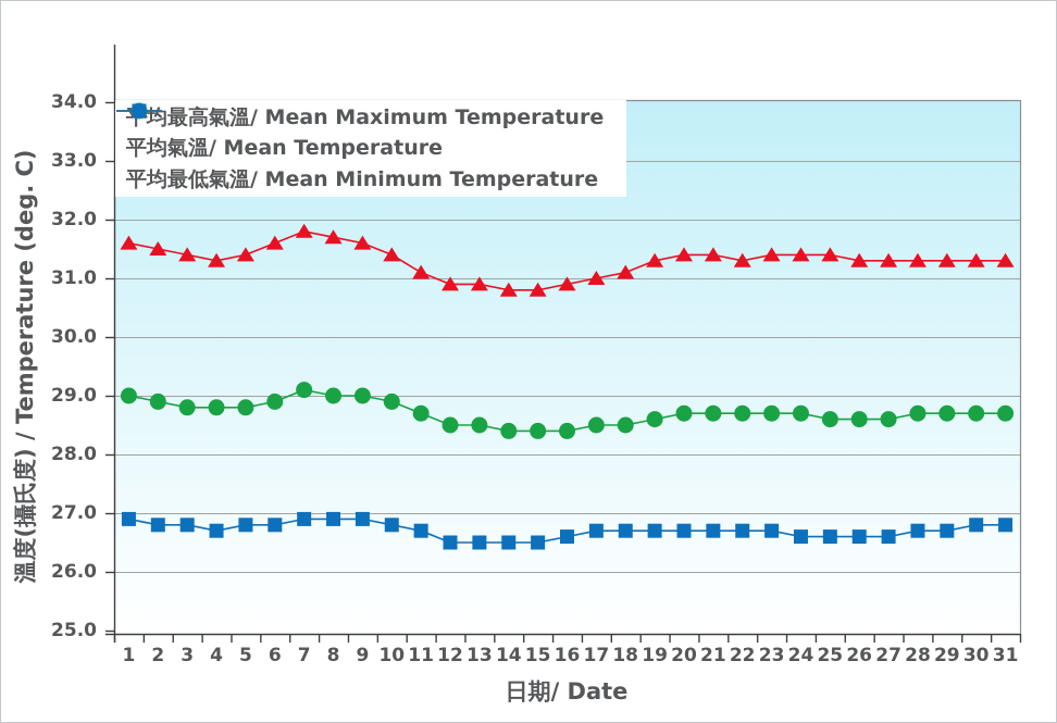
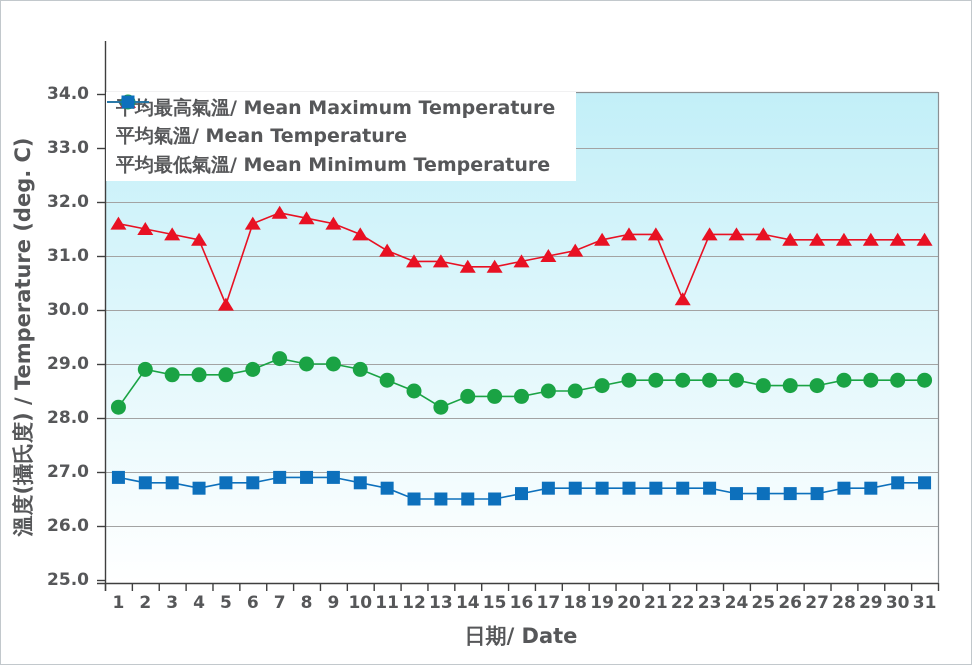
平均氣溫/ Mean Temperature/1: 29.0 -> 28.2
平均最高氣溫/ Mean Maximum Temperature/5: 31.4 -> 30.1
平均氣溫/ Mean Temperature/13: 28.5 -> 28.2
平均最高氣溫/ Mean Maximum Temperature/22: 31.3 -> 30.2
